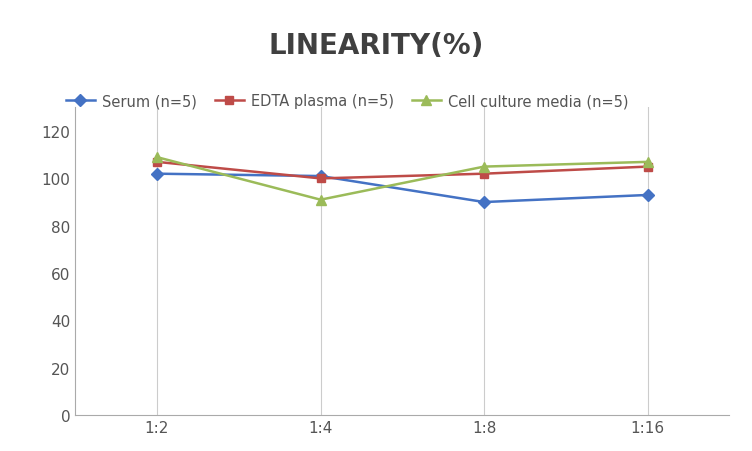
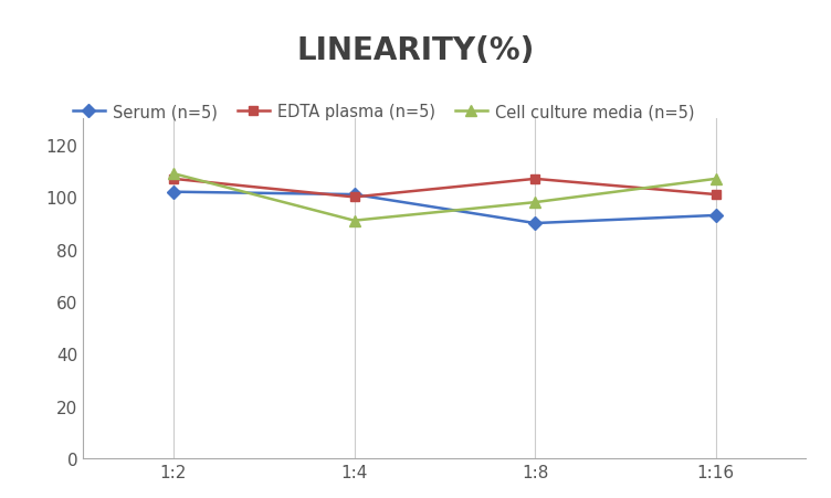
EDTA plasma (n=5)/1:8: 102 -> 107
Cell culture media (n=5)/1:8: 105 -> 98
EDTA plasma (n=5)/1:16: 105 -> 101
